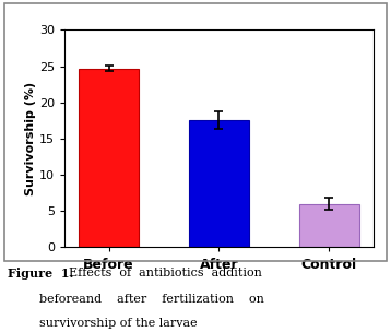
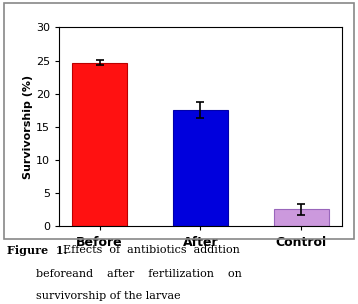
Control: 6.0 -> 2.6
